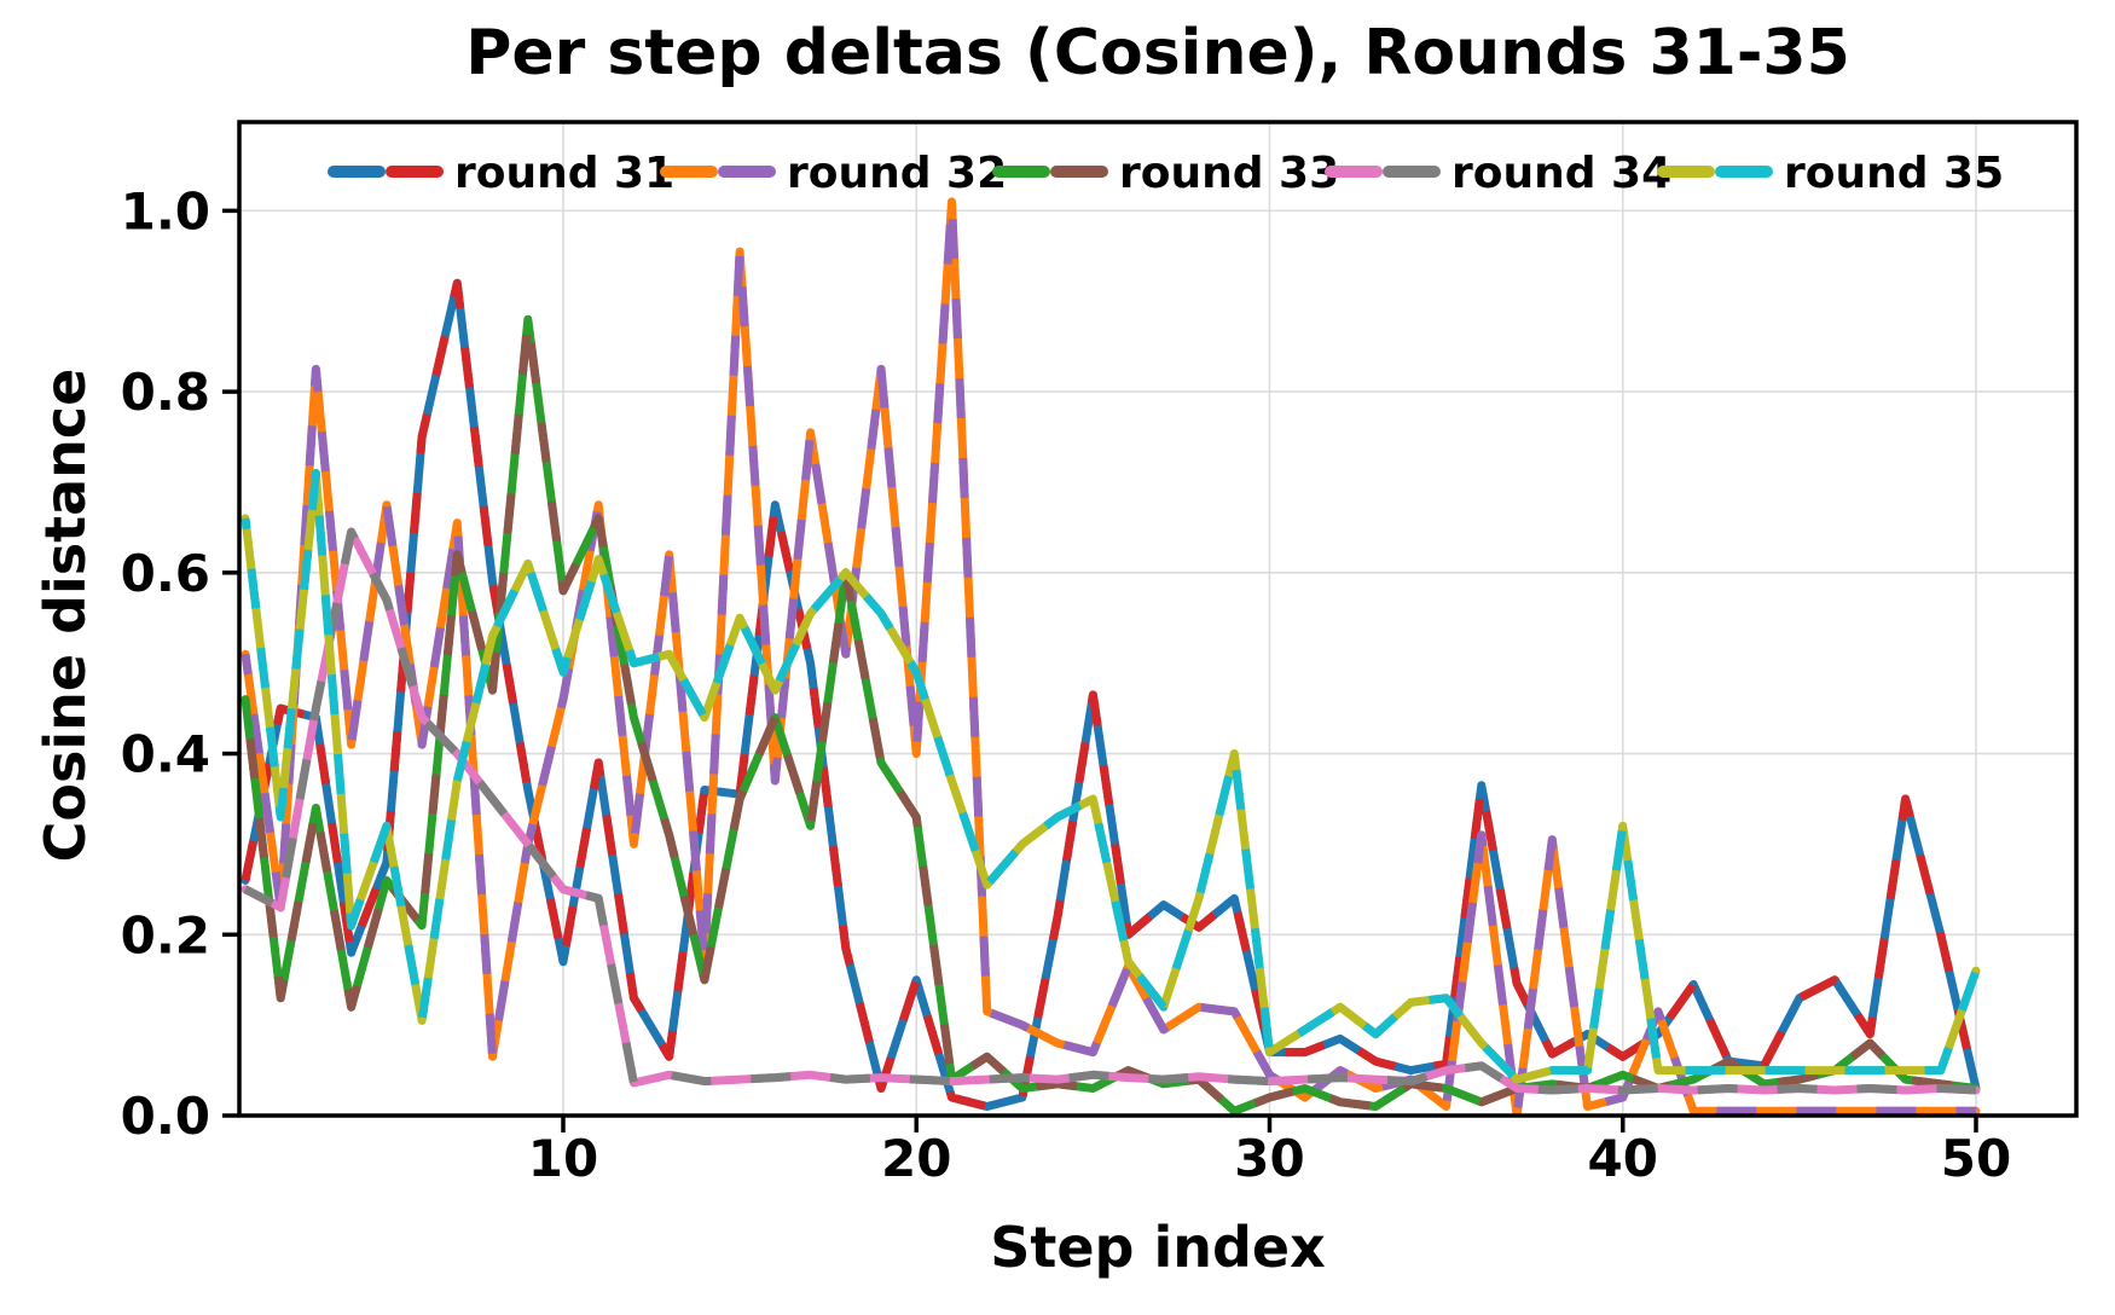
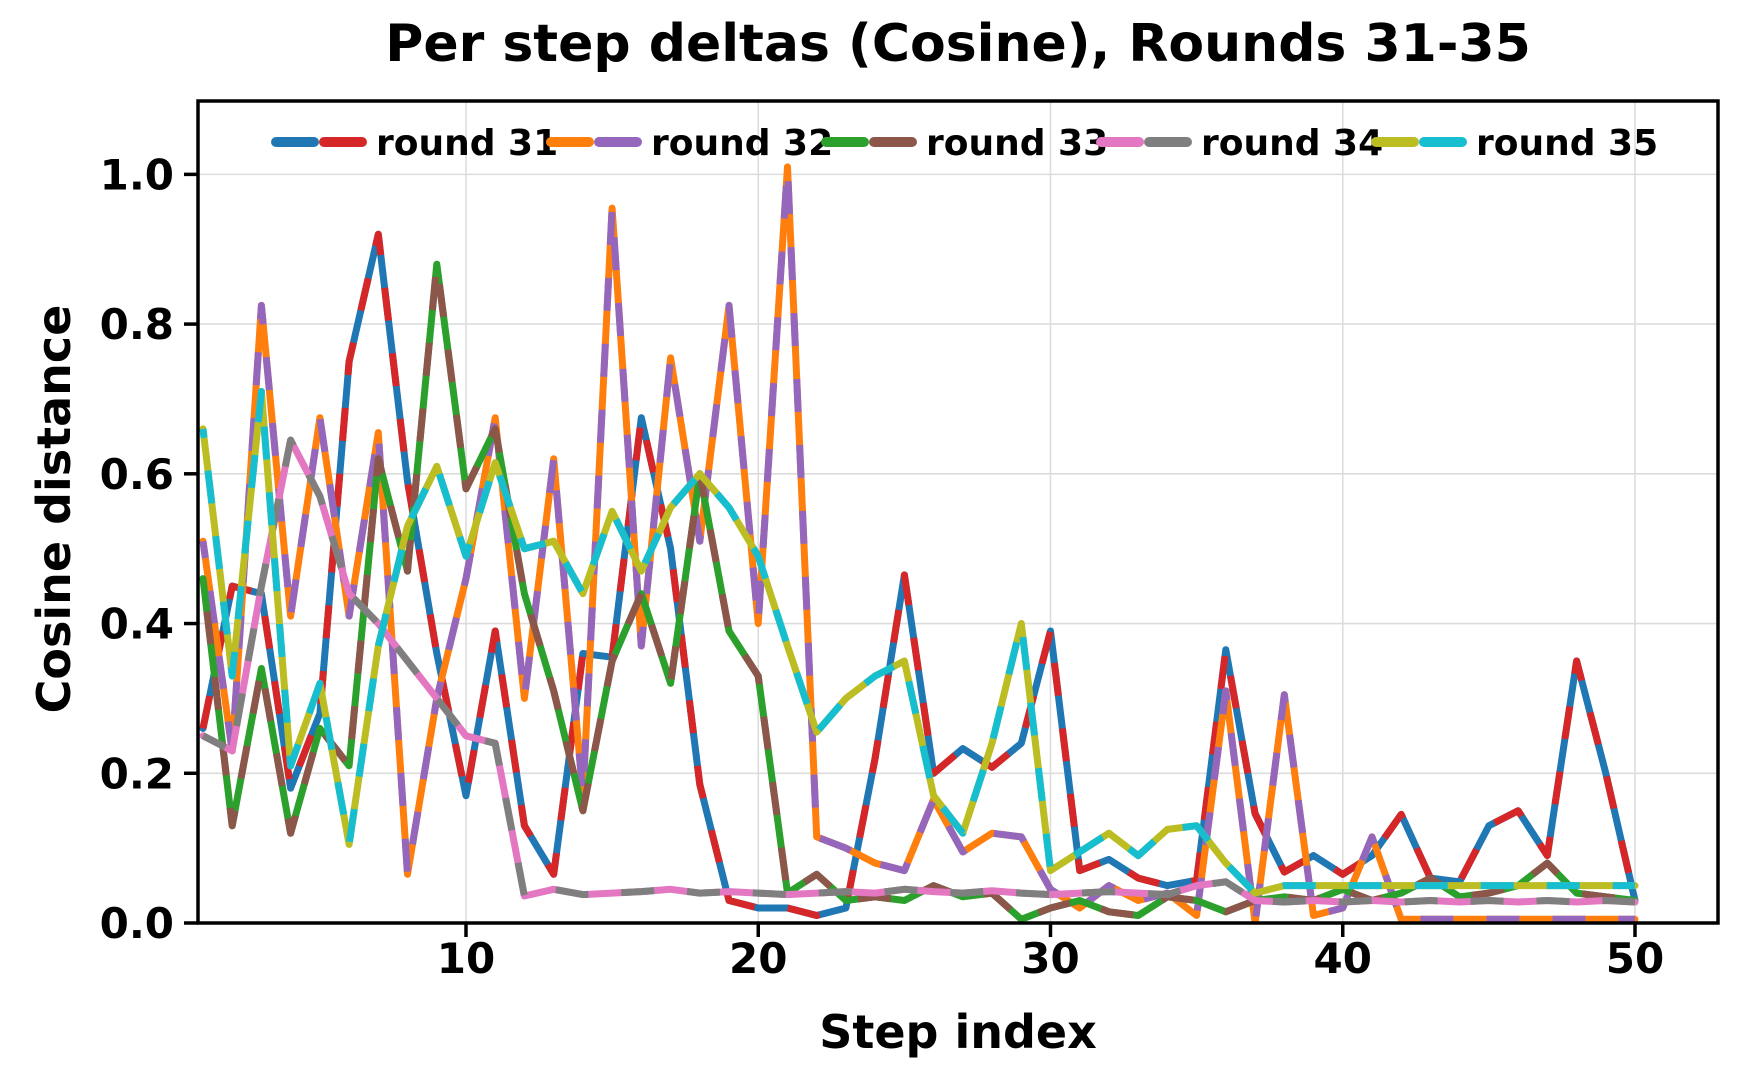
round 31/20: 0.15 -> 0.02
round 31/30: 0.07 -> 0.39
round 35/40: 0.32 -> 0.05
round 35/50: 0.16 -> 0.05
